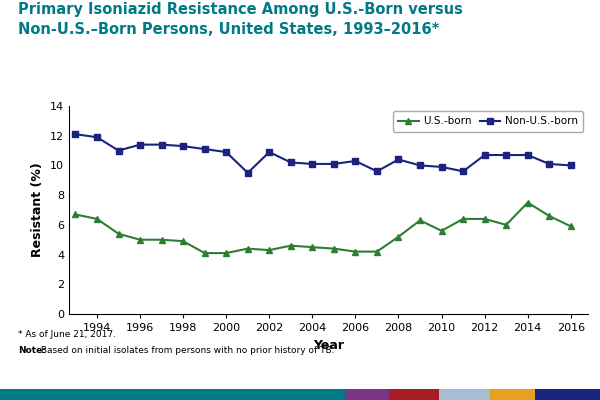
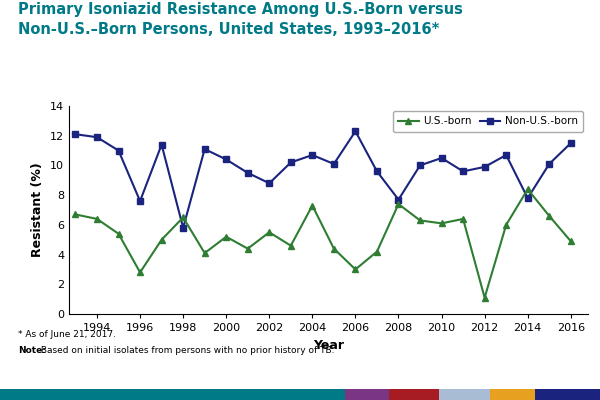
U.S.-born/1996: 5.0 -> 2.8
Non-U.S.-born/1996: 11.4 -> 7.6
U.S.-born/1998: 4.9 -> 6.5
Non-U.S.-born/1998: 11.3 -> 5.8
U.S.-born/2000: 4.1 -> 5.2
Non-U.S.-born/2000: 10.9 -> 10.4
U.S.-born/2002: 4.3 -> 5.5
Non-U.S.-born/2002: 10.9 -> 8.8
U.S.-born/2004: 4.5 -> 7.3
Non-U.S.-born/2004: 10.1 -> 10.7
U.S.-born/2006: 4.2 -> 3.0
Non-U.S.-born/2006: 10.3 -> 12.3
U.S.-born/2008: 5.2 -> 7.4
Non-U.S.-born/2008: 10.4 -> 7.7
U.S.-born/2010: 5.6 -> 6.1
Non-U.S.-born/2010: 9.9 -> 10.5
U.S.-born/2012: 6.4 -> 1.1
Non-U.S.-born/2012: 10.7 -> 9.9
U.S.-born/2014: 7.5 -> 8.4
Non-U.S.-born/2014: 10.7 -> 7.8
U.S.-born/2016: 5.9 -> 4.9
Non-U.S.-born/2016: 10.0 -> 11.5
